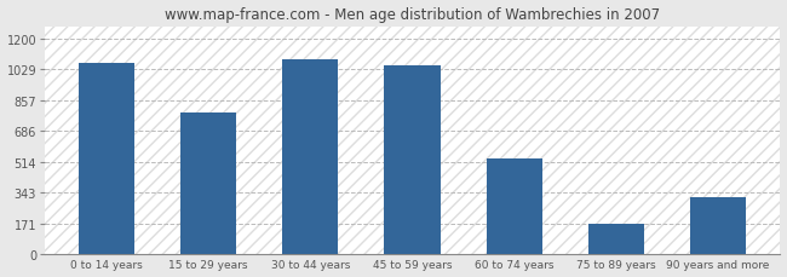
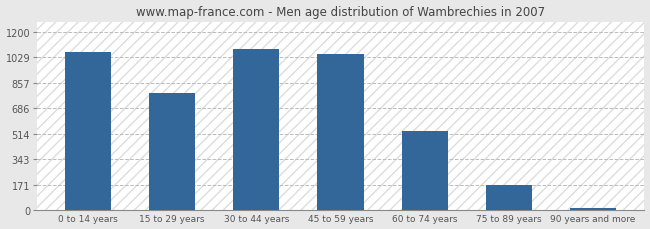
90 years and more: 320 -> 20
